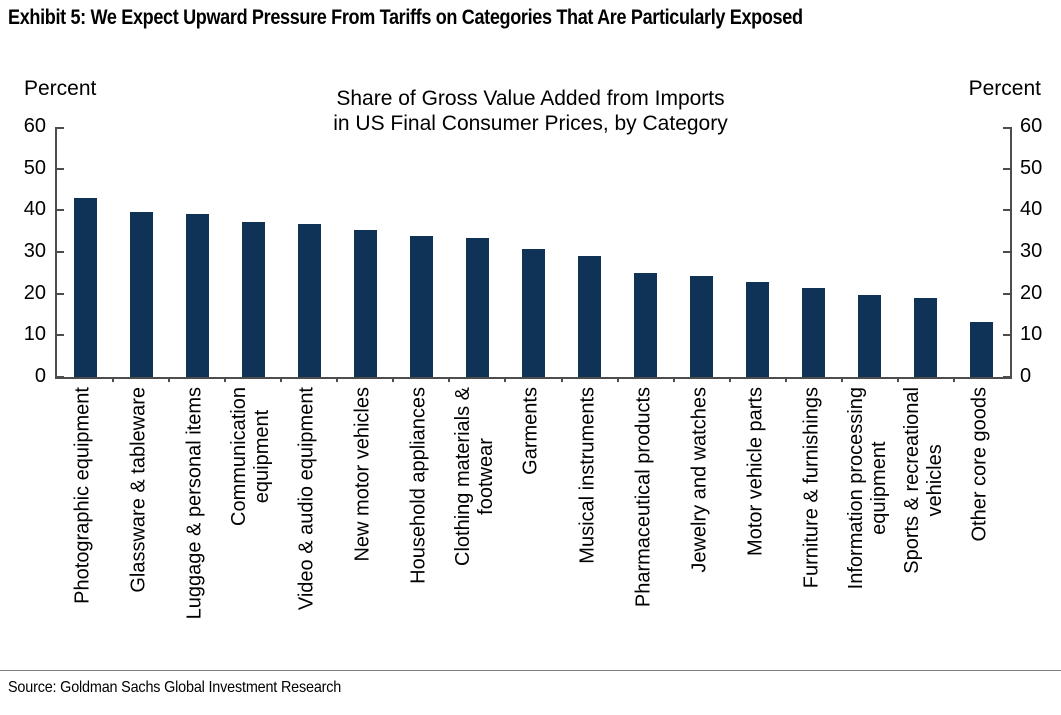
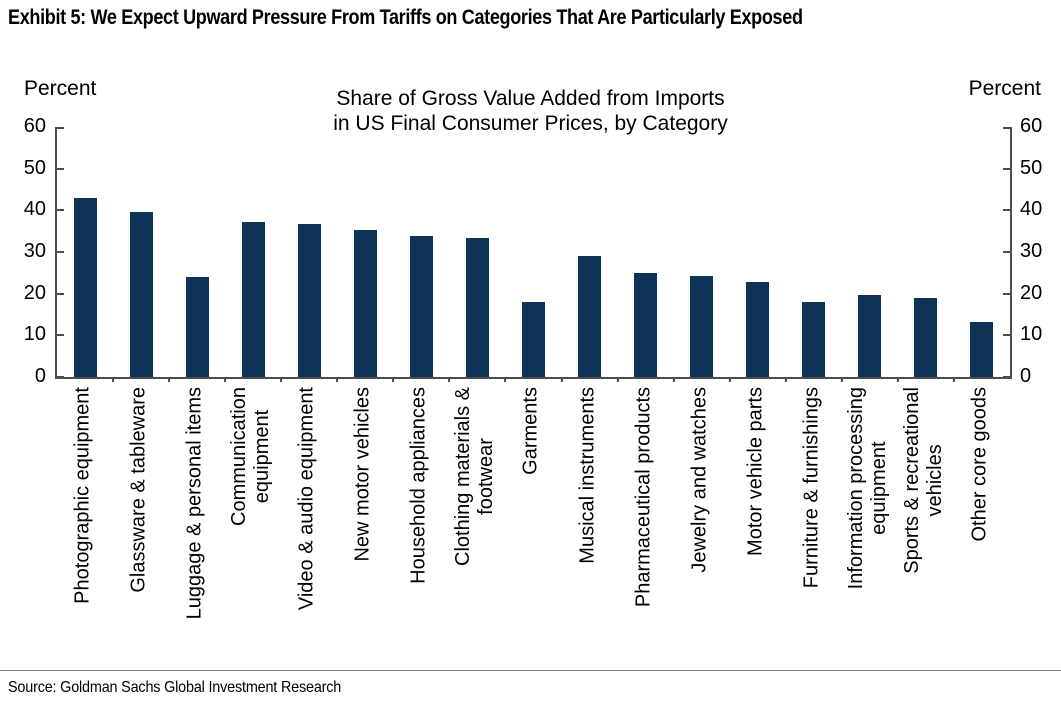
Luggage & personal items: 39 -> 24
Garments: 31 -> 18
Furniture & furnishings: 21 -> 18
